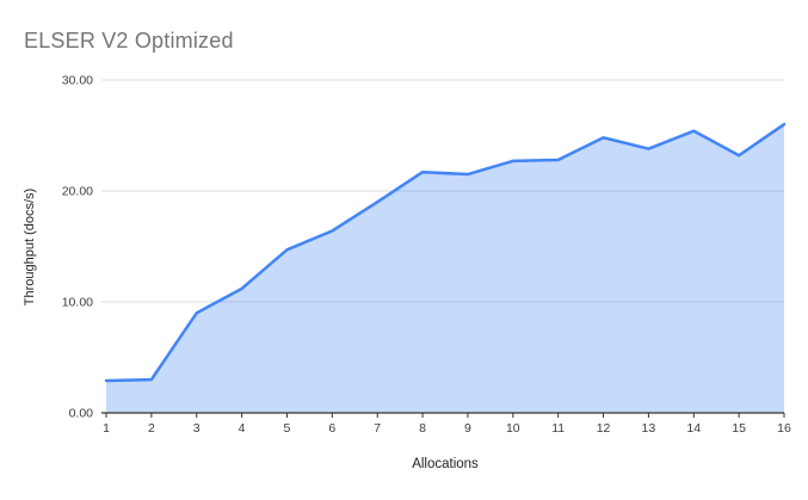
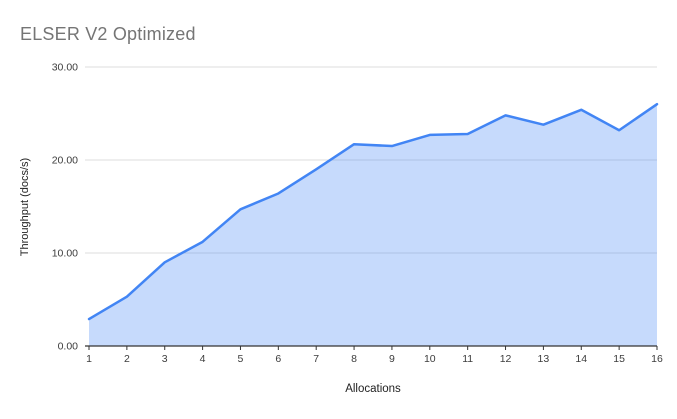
2: 3 -> 5
